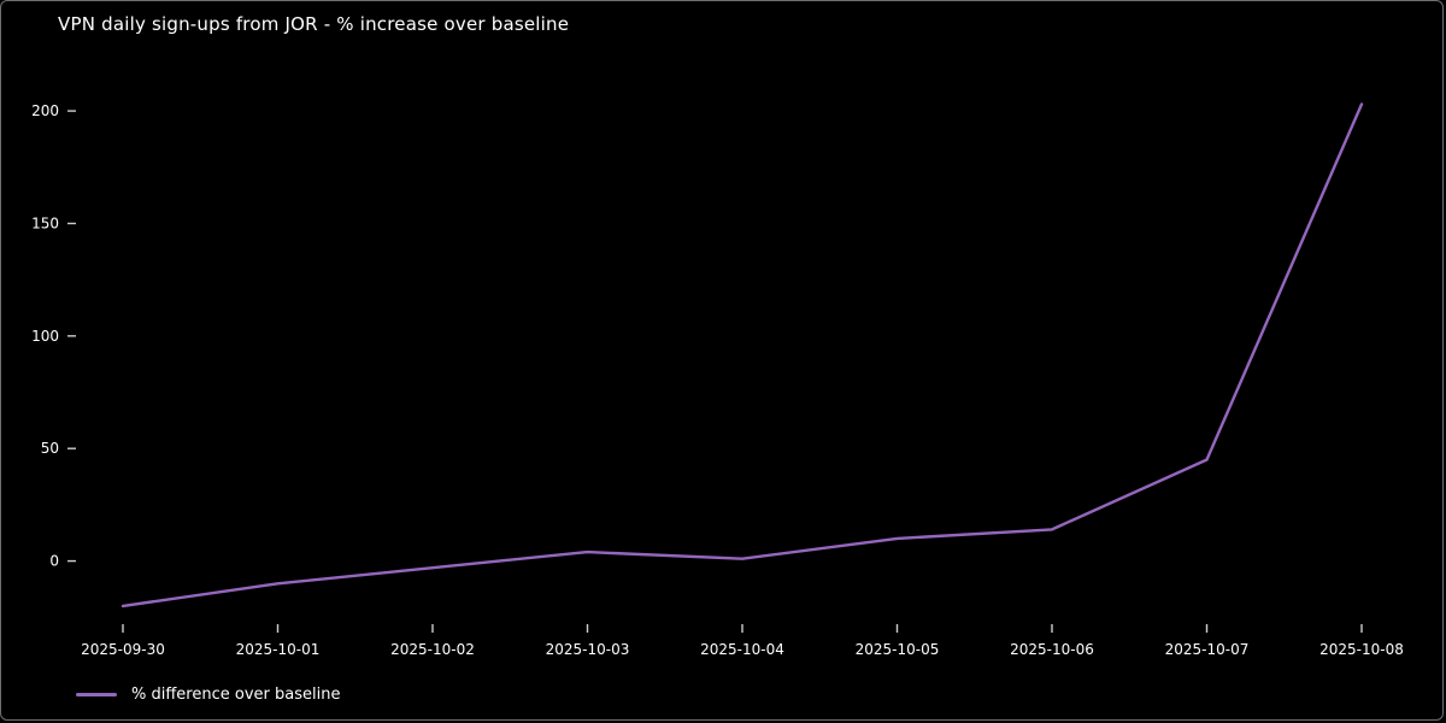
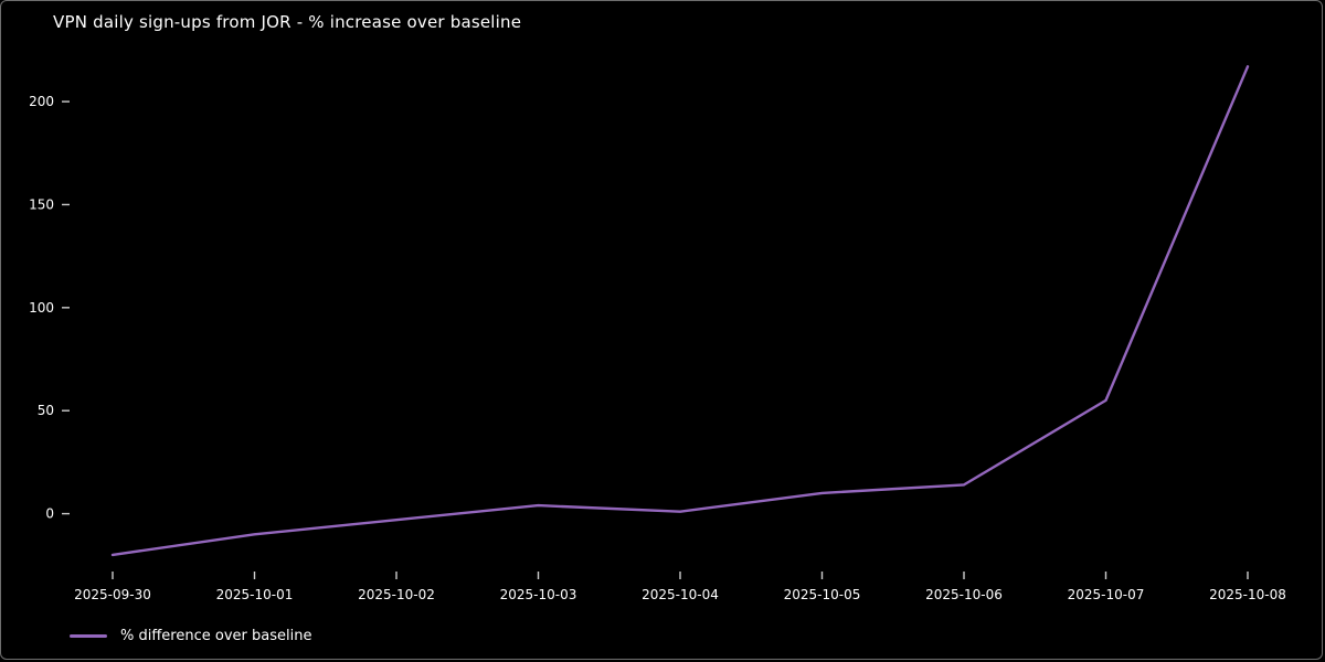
2025-10-07: 45 -> 55
2025-10-08: 203 -> 217
